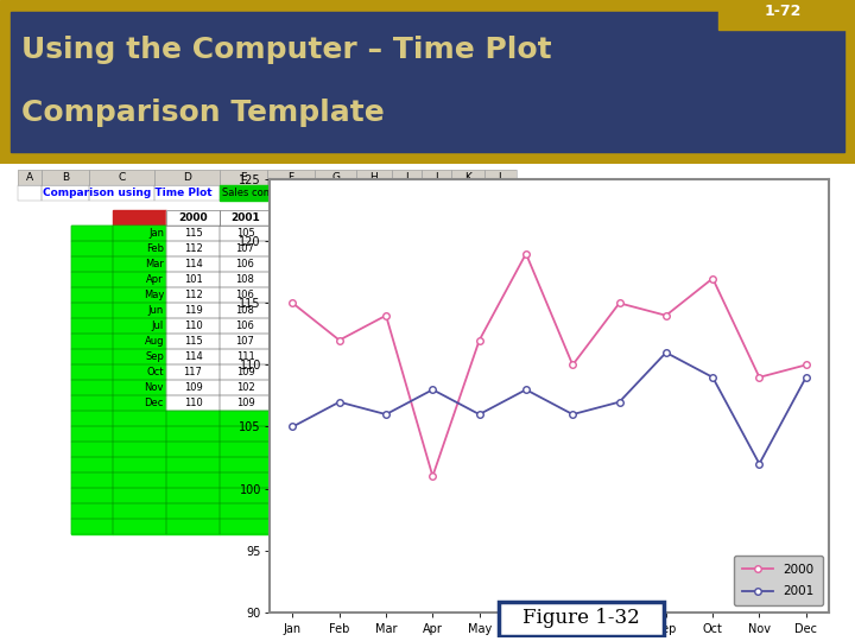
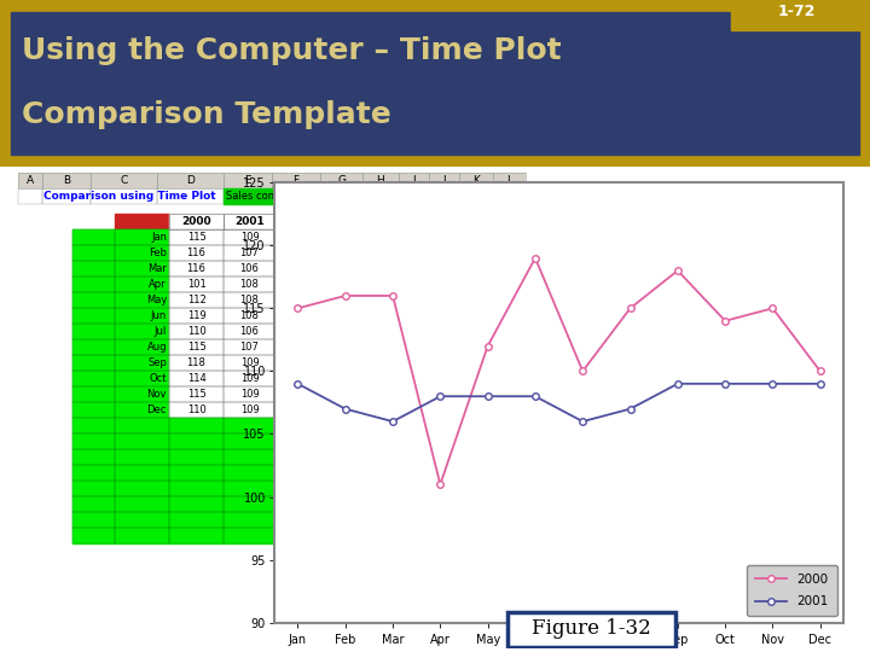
2001/Jan: 105 -> 109
2000/Feb: 112 -> 116
2000/Mar: 114 -> 116
2001/May: 106 -> 108
2000/Sep: 114 -> 118
2001/Sep: 111 -> 109
2000/Oct: 117 -> 114
2000/Nov: 109 -> 115
2001/Nov: 102 -> 109
